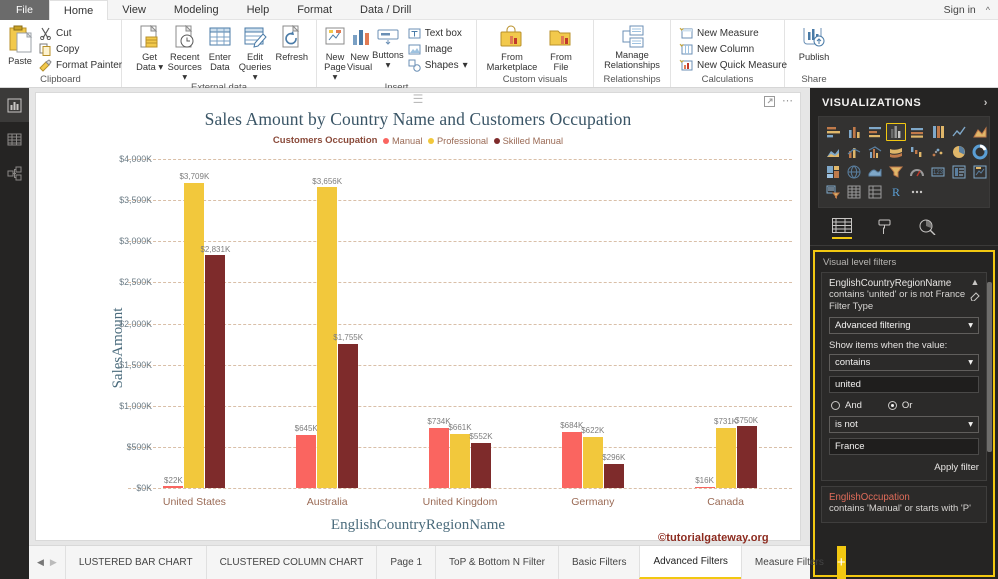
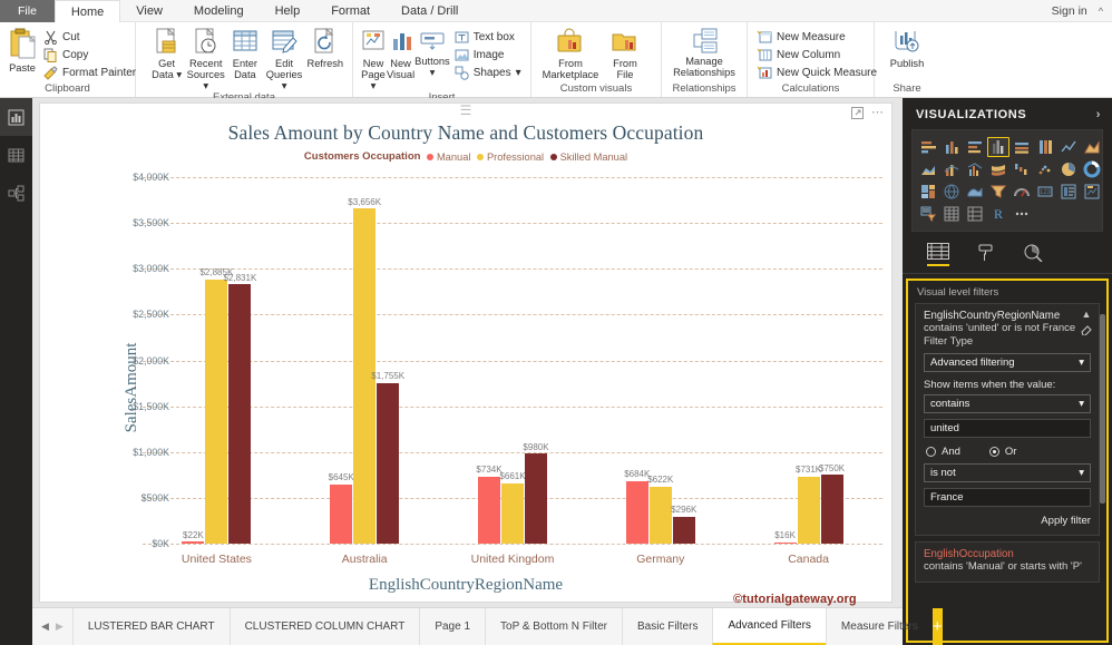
Professional/United States: $3,709K -> $2,885K
Skilled Manual/United Kingdom: $552K -> $980K
